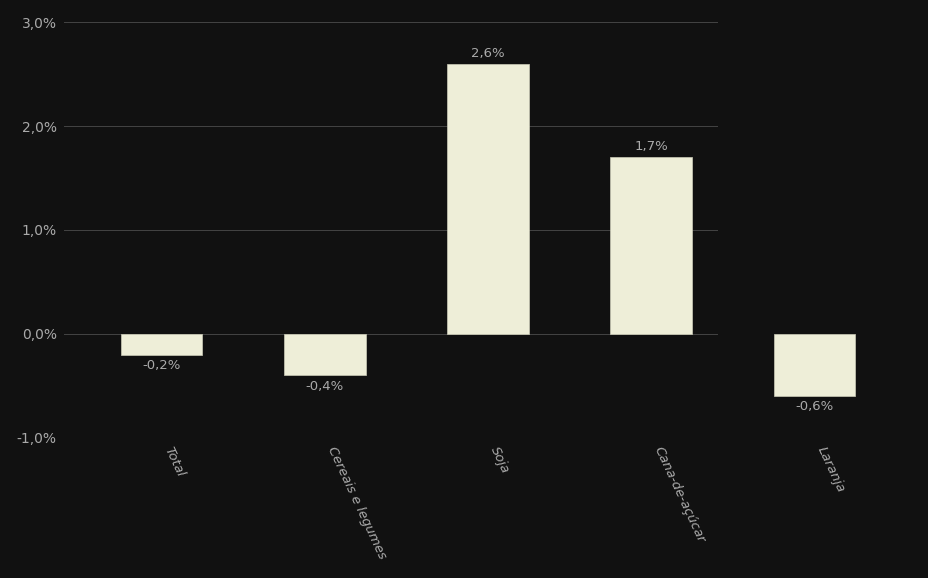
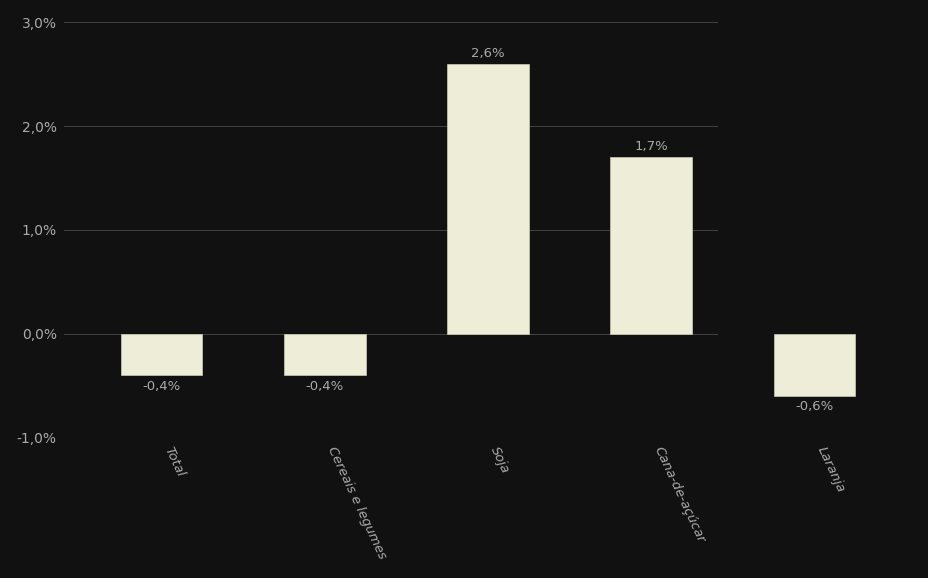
Total: -0,2% -> -0,4%
